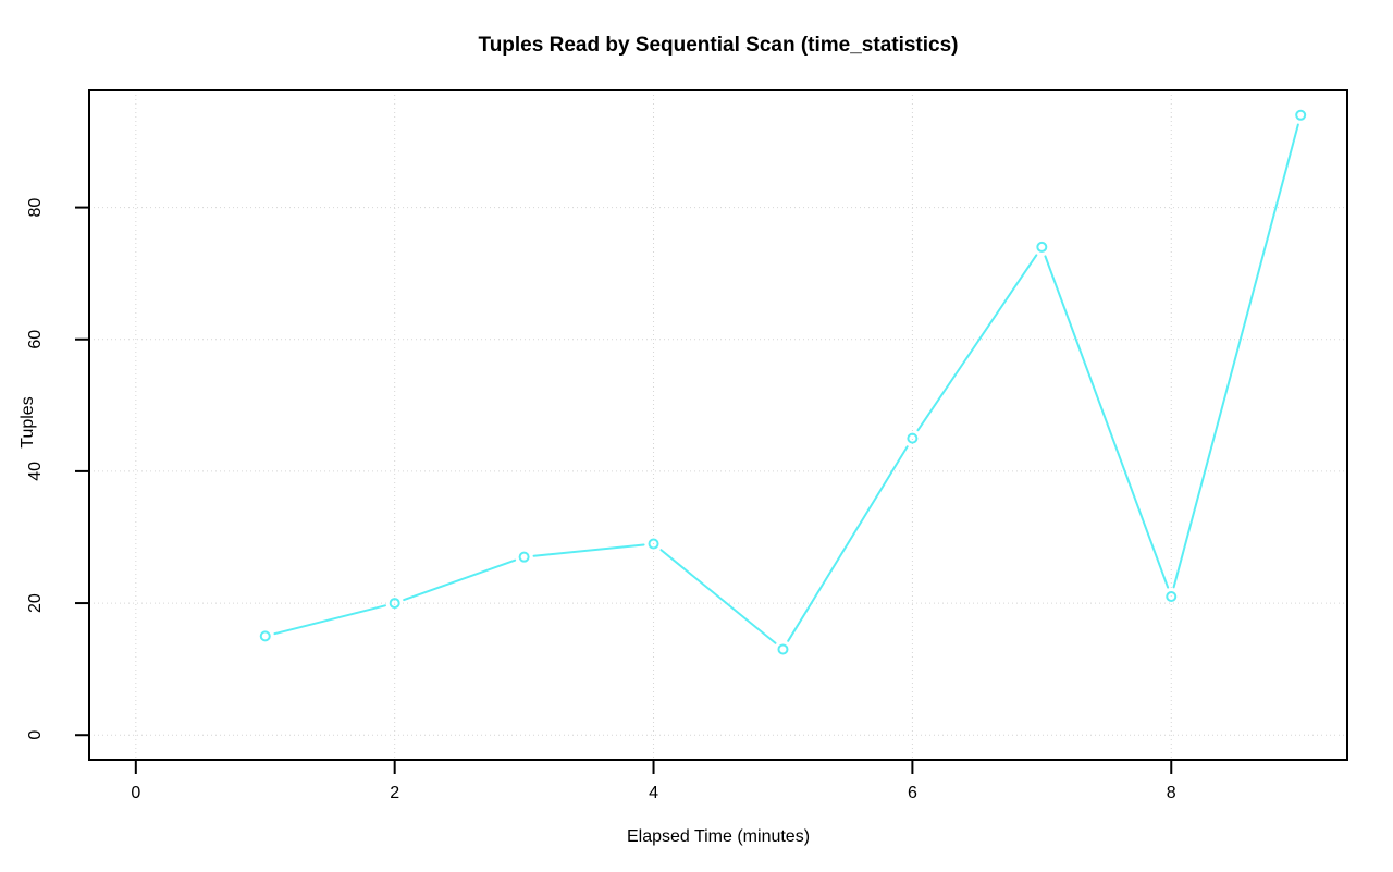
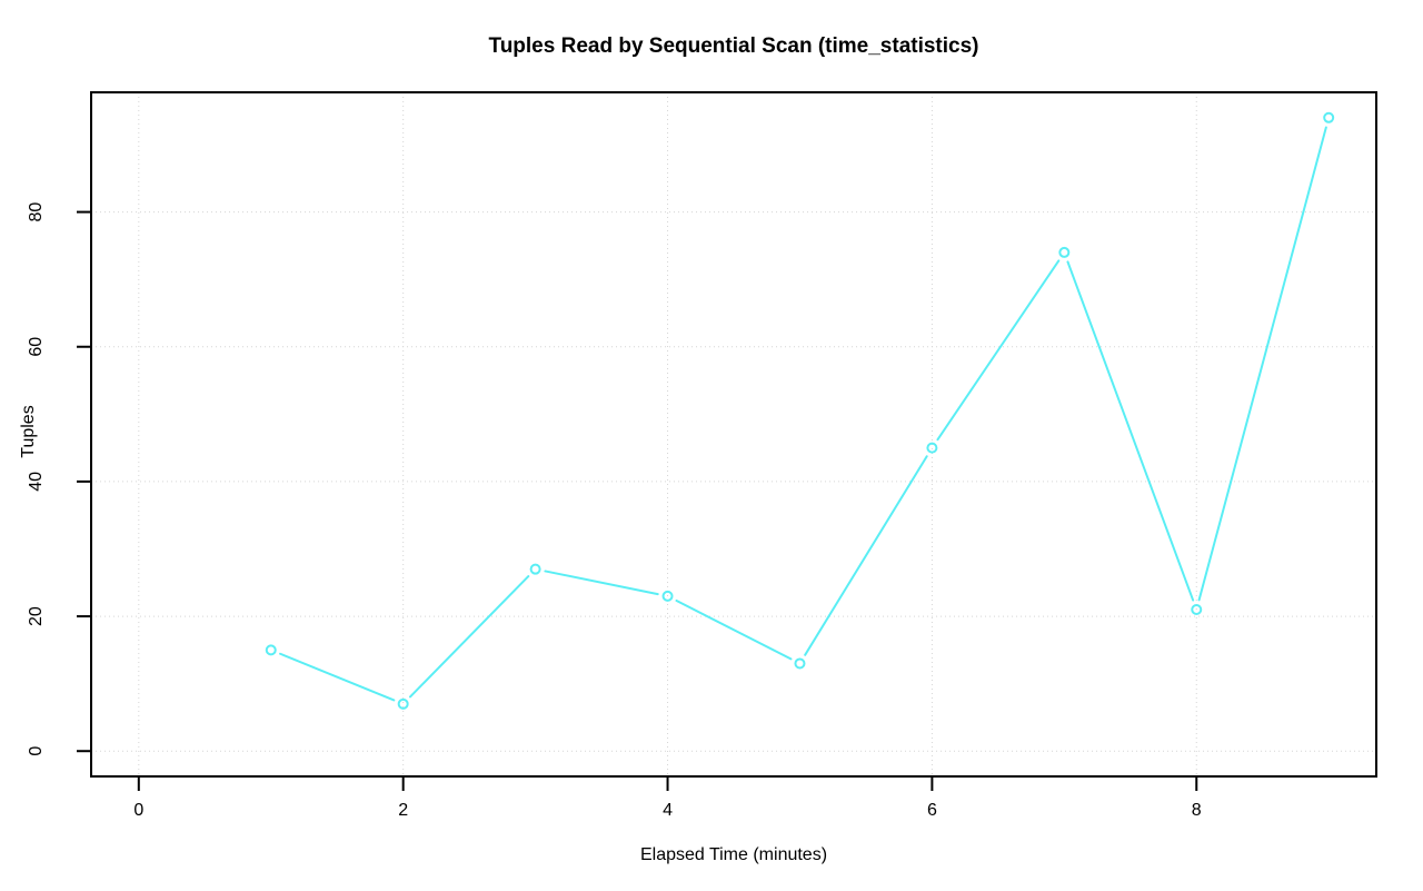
2: 20 -> 7
4: 29 -> 23
